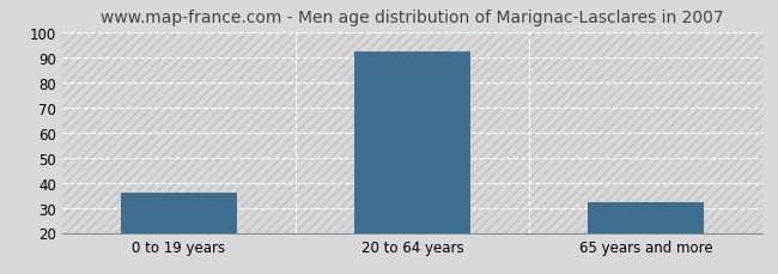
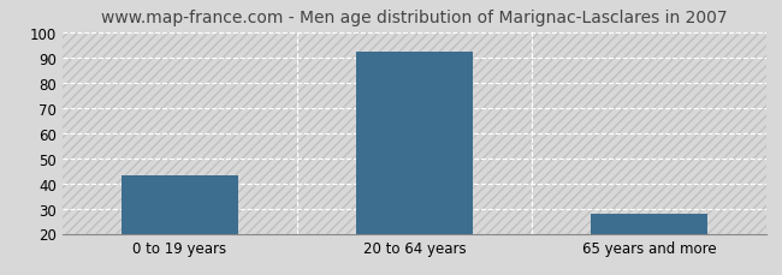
0 to 19 years: 36 -> 43
65 years and more: 32 -> 28
